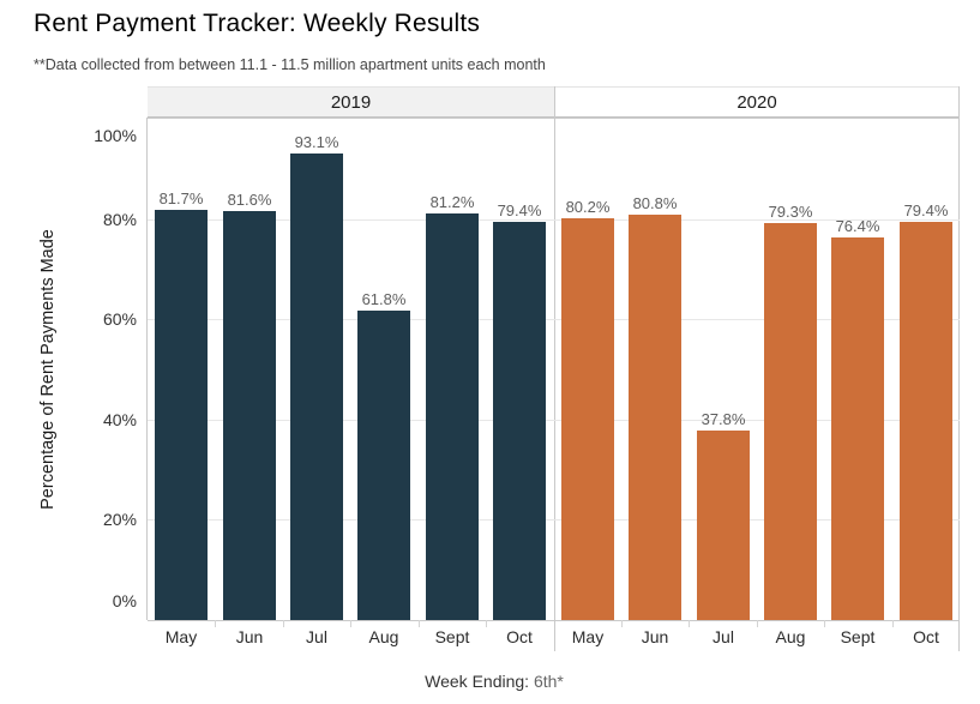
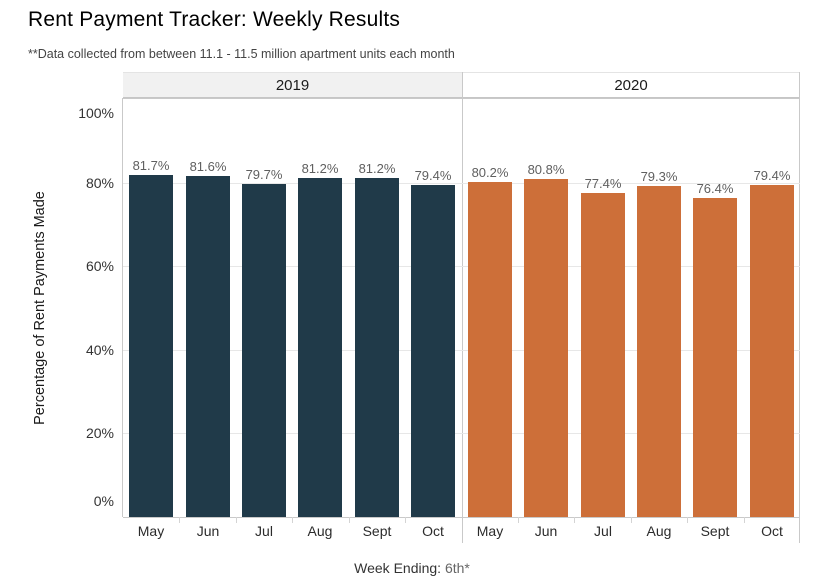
2019/Jul: 93.1% -> 79.7%
2020/Jul: 37.8% -> 77.4%
2019/Aug: 61.8% -> 81.2%
